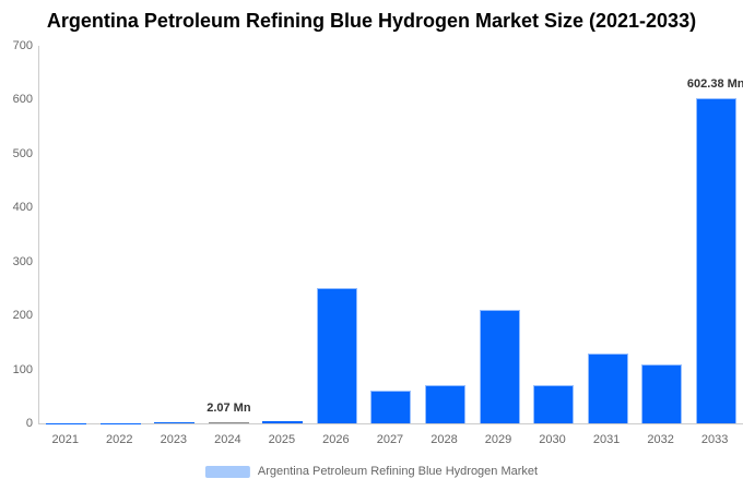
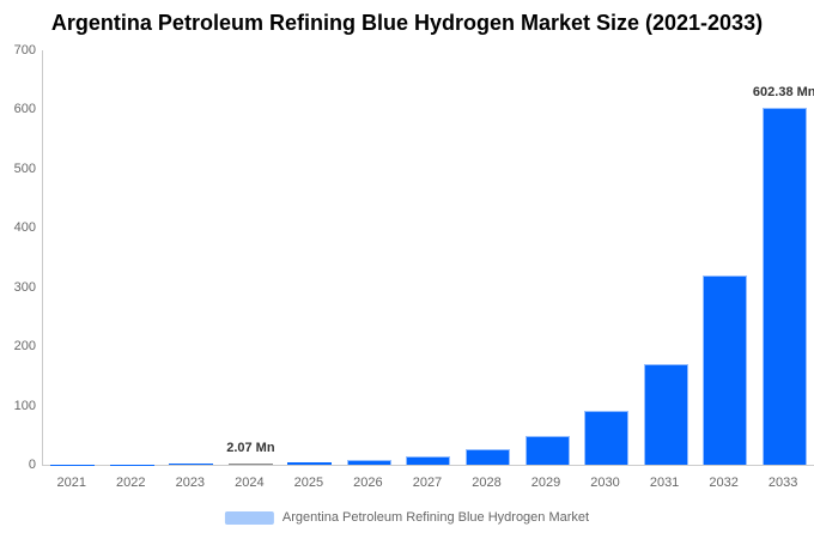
2026: 250 -> 10
2027: 60 -> 10
2028: 70 -> 30
2029: 210 -> 50
2030: 70 -> 90
2031: 130 -> 170
2032: 110 -> 320
